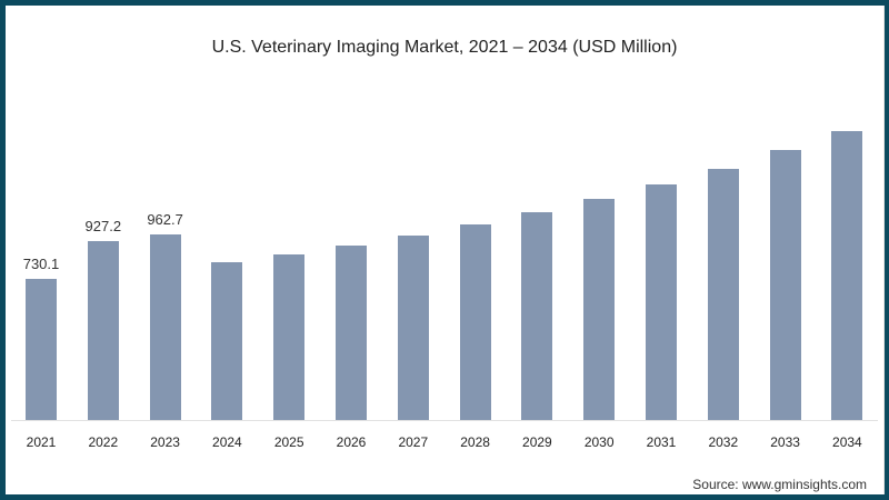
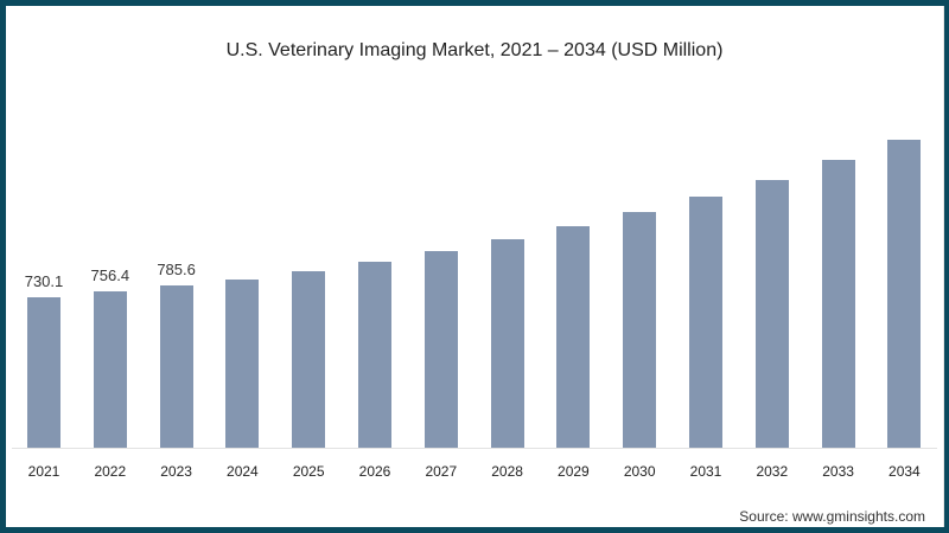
2022: 927.2 -> 756.4
2023: 962.7 -> 785.6
